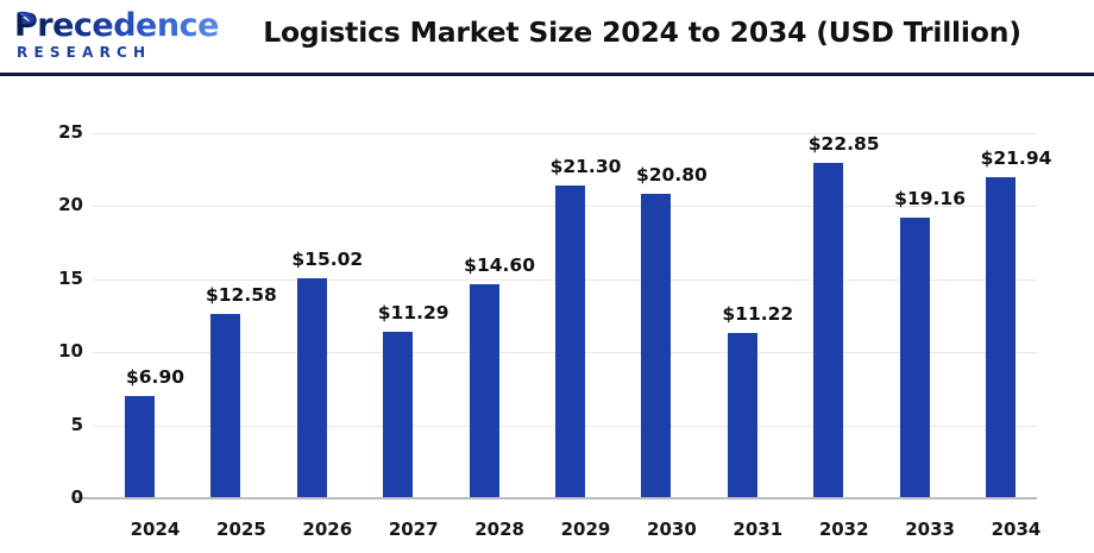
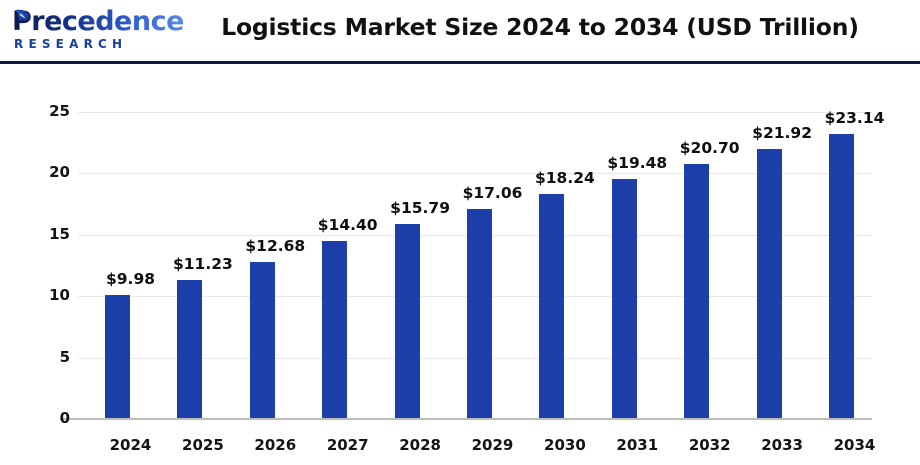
2024: $6.90 -> $9.98
2025: $12.58 -> $11.23
2026: $15.02 -> $12.68
2027: $11.29 -> $14.40
2028: $14.60 -> $15.79
2029: $21.30 -> $17.06
2030: $20.80 -> $18.24
2031: $11.22 -> $19.48
2032: $22.85 -> $20.70
2033: $19.16 -> $21.92
2034: $21.94 -> $23.14
